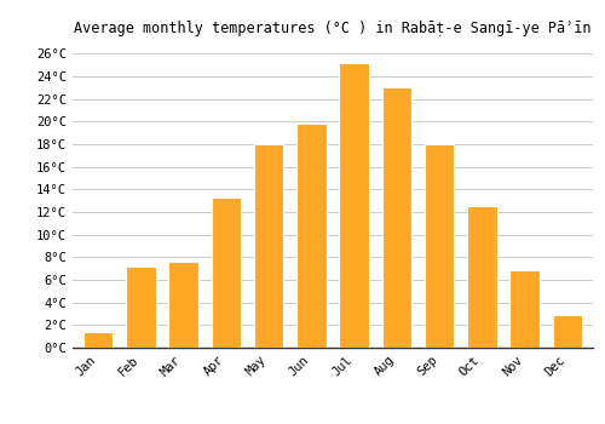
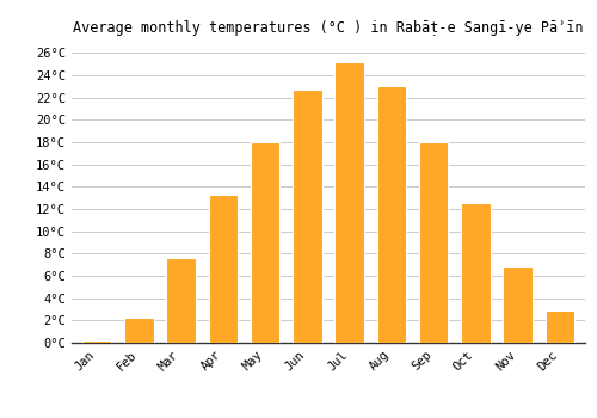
Jan: 1.4°C -> 0.2°C
Feb: 7.2°C -> 2.3°C
Jun: 19.8°C -> 22.7°C
